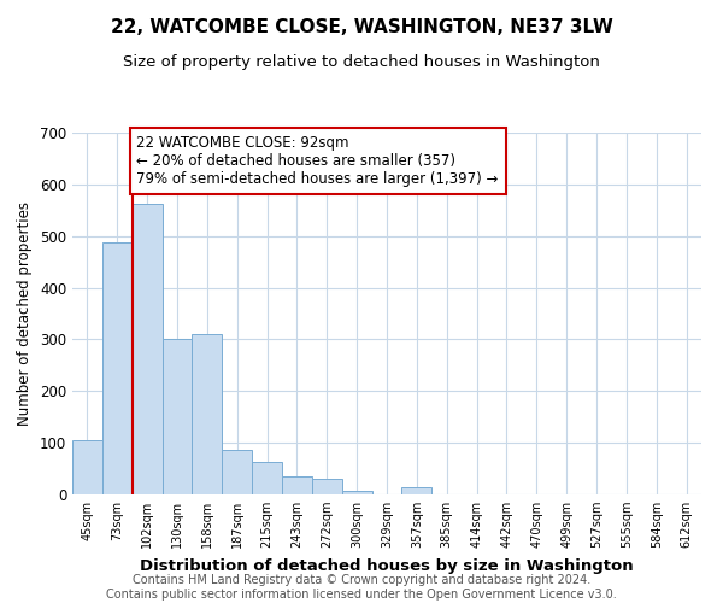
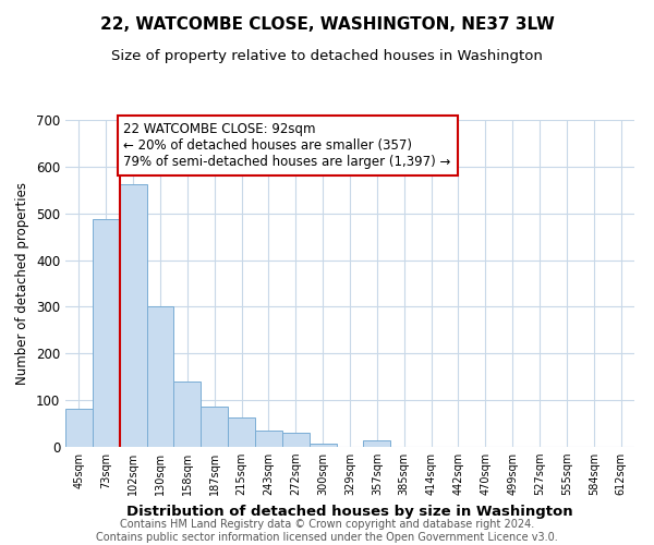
45sqm: 105 -> 82
158sqm: 310 -> 140
